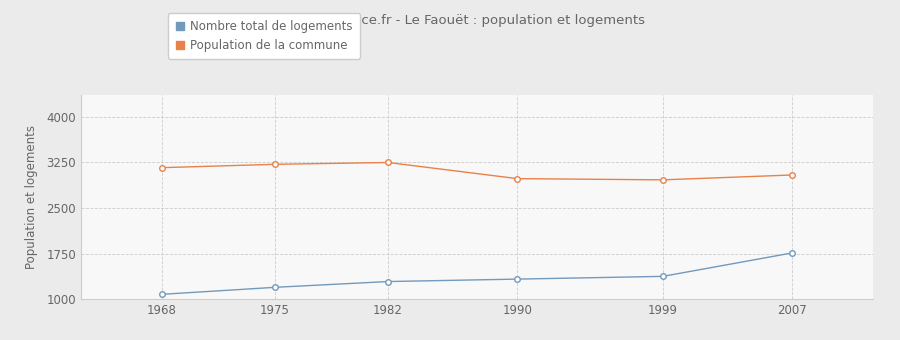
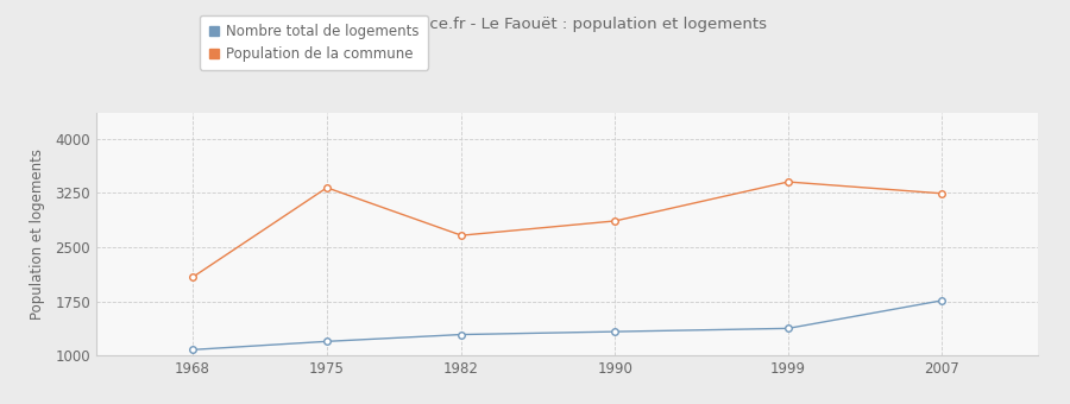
Population de la commune/1968: 3160 -> 2080
Population de la commune/1975: 3220 -> 3320
Population de la commune/1982: 3240 -> 2660
Population de la commune/1990: 2980 -> 2860
Population de la commune/1999: 2960 -> 3400
Population de la commune/2007: 3040 -> 3240
